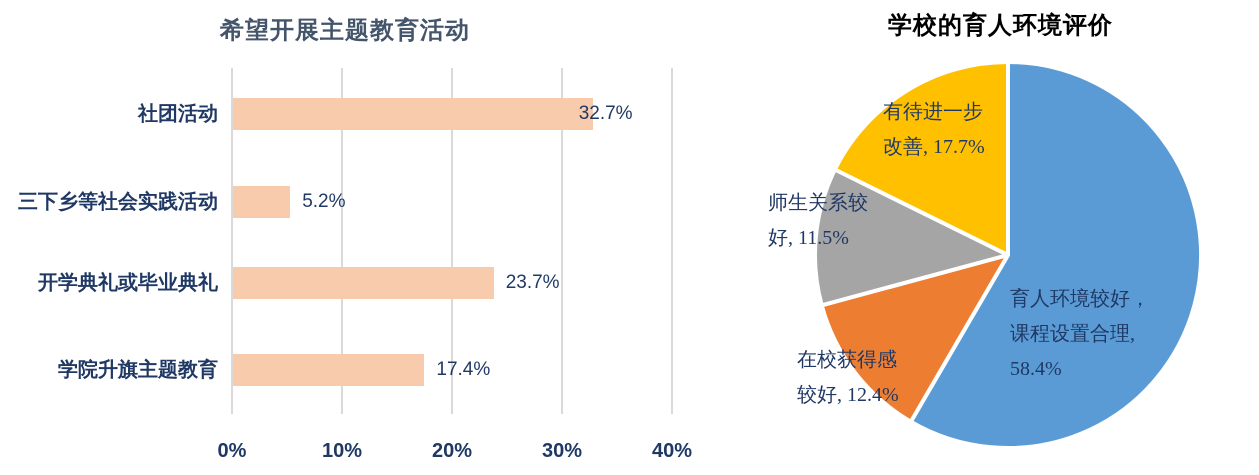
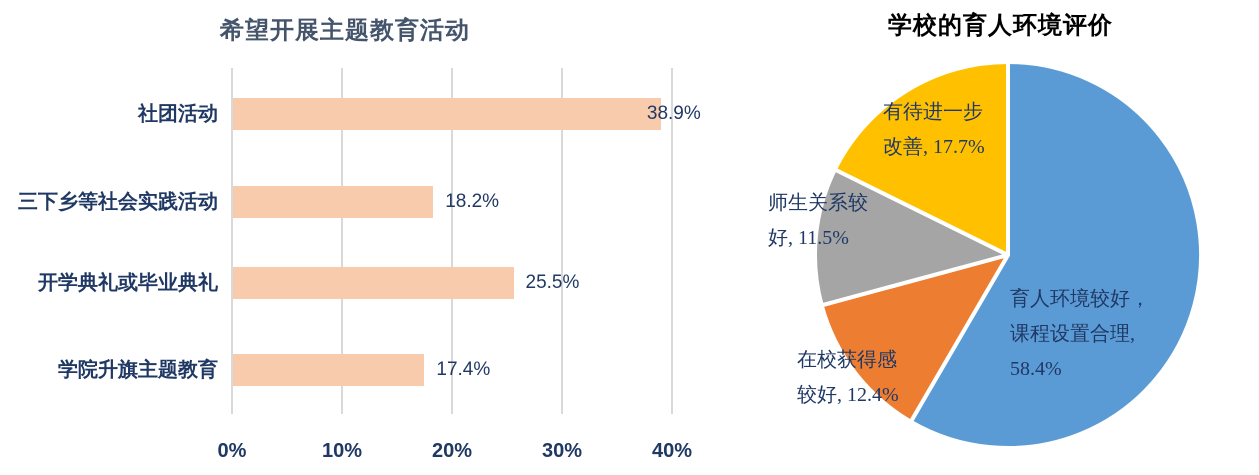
希望开展主题教育活动/社团活动: 32.7% -> 38.9%
希望开展主题教育活动/三下乡等社会实践活动: 5.2% -> 18.2%
希望开展主题教育活动/开学典礼或毕业典礼: 23.7% -> 25.5%
